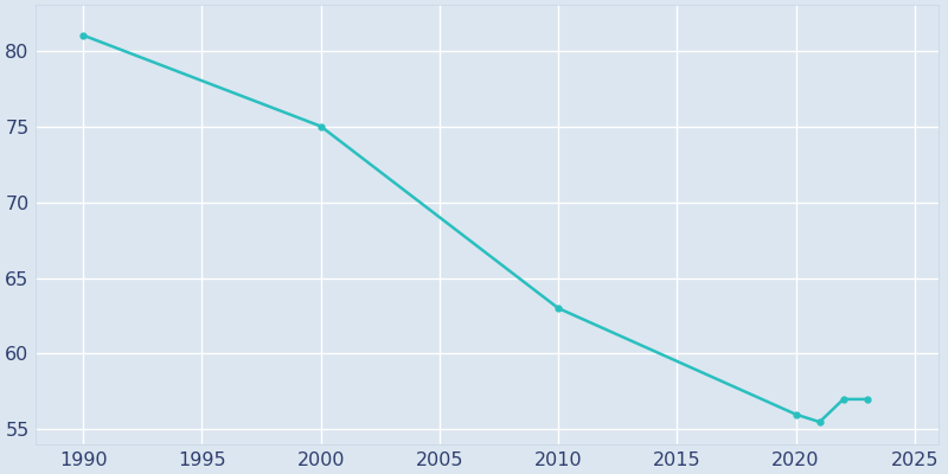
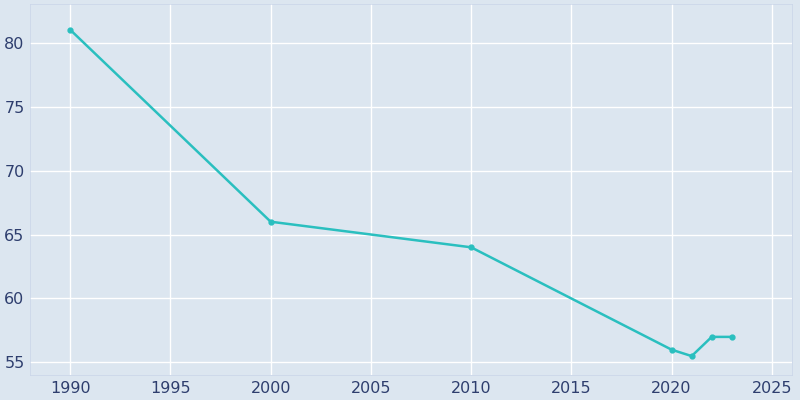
2000: 75.0 -> 66.0
2010: 63.0 -> 64.0
